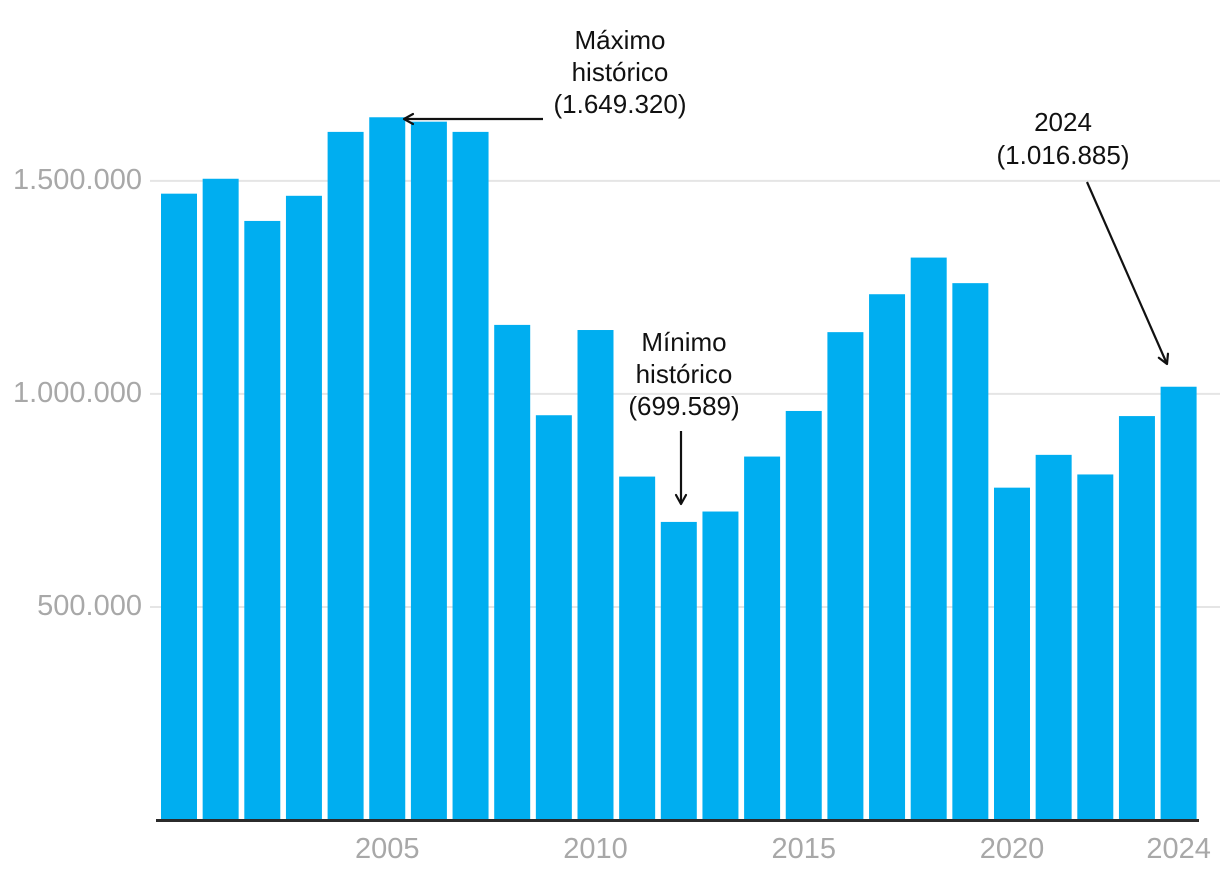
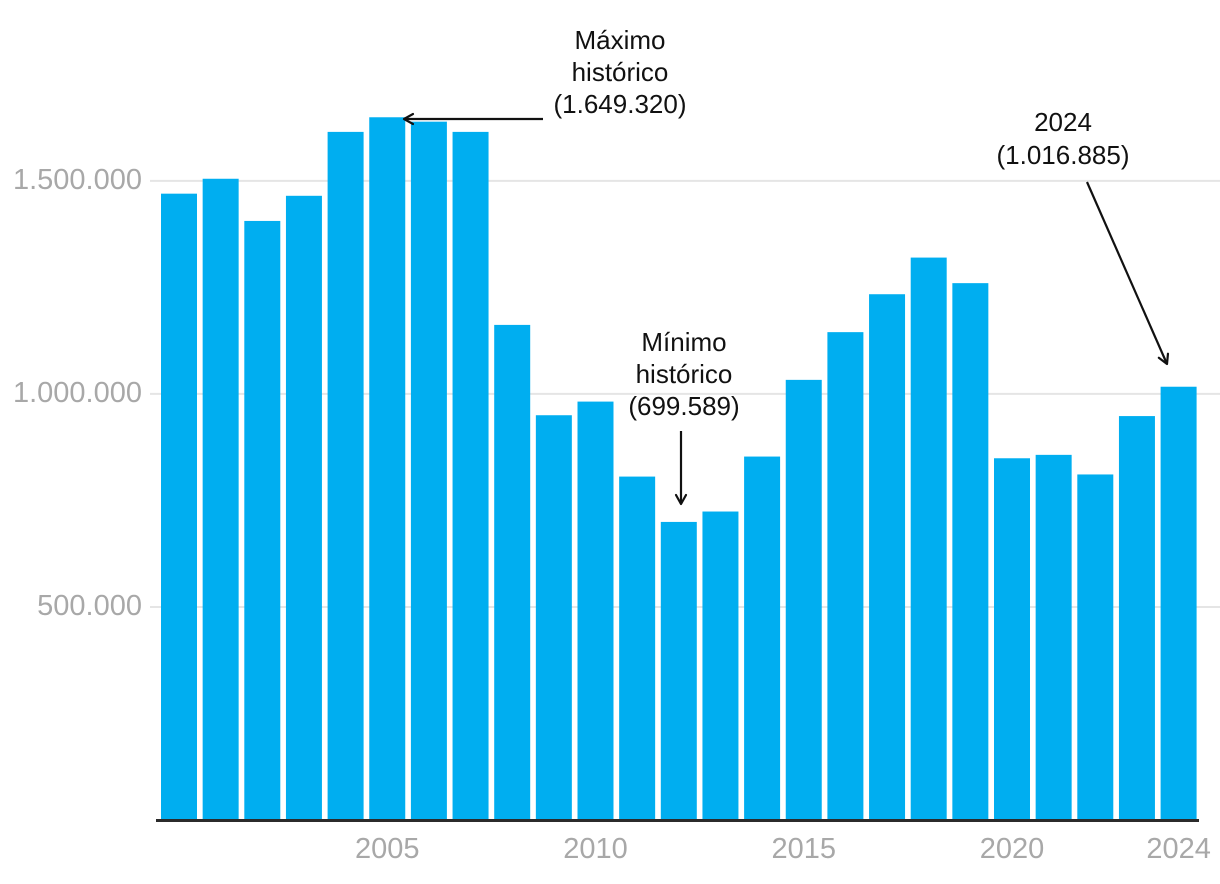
2010: 1150000 -> 980000
2015: 960000 -> 1030000
2020: 780000 -> 850000
